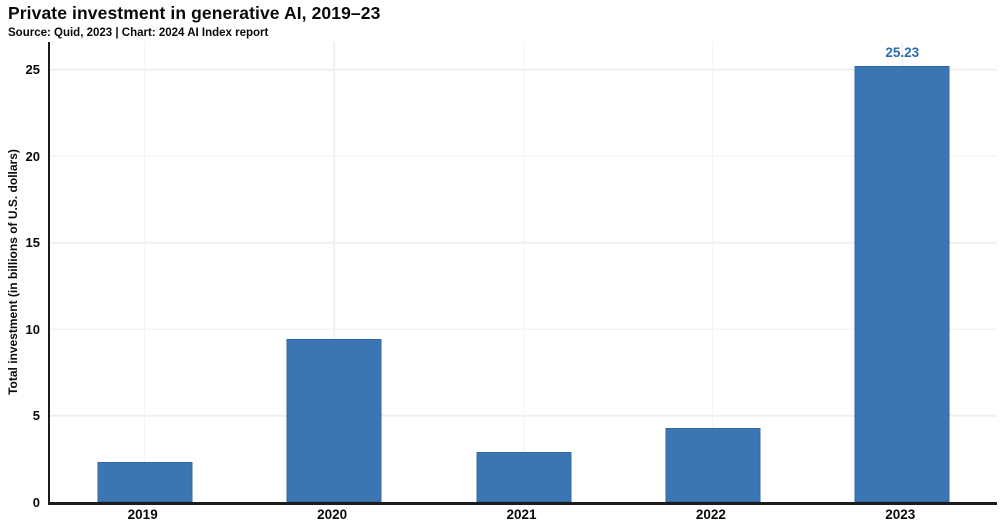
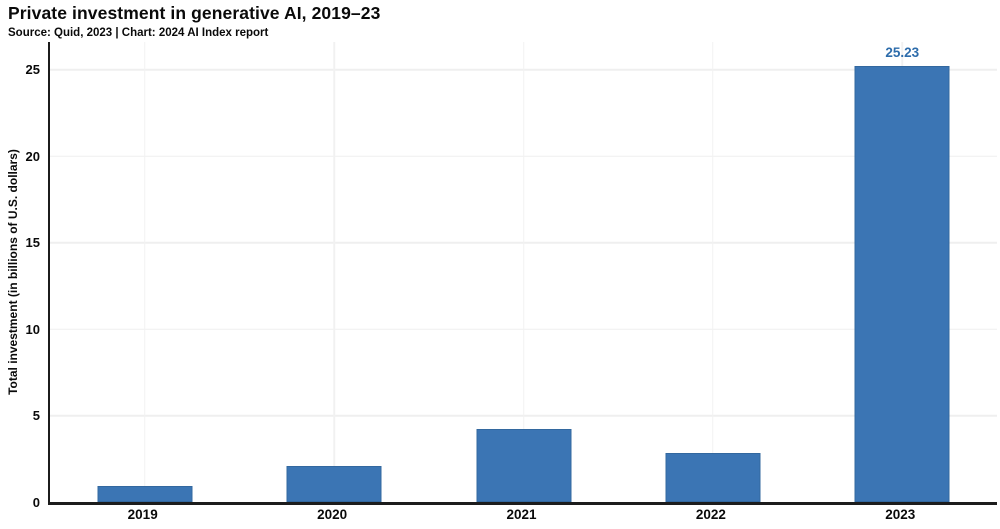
2019: 2.3 -> 0.9
2020: 9.4 -> 2.1
2021: 2.9 -> 4.2
2022: 4.3 -> 2.9
